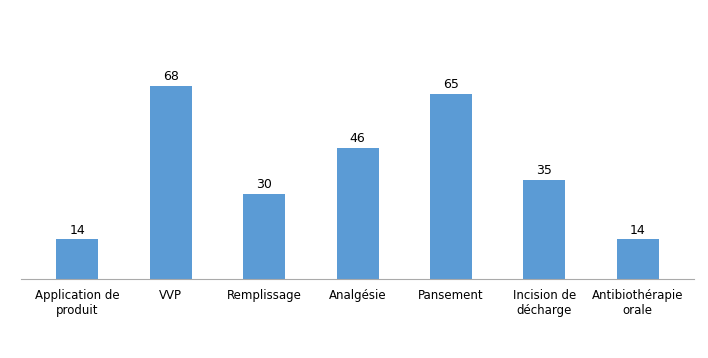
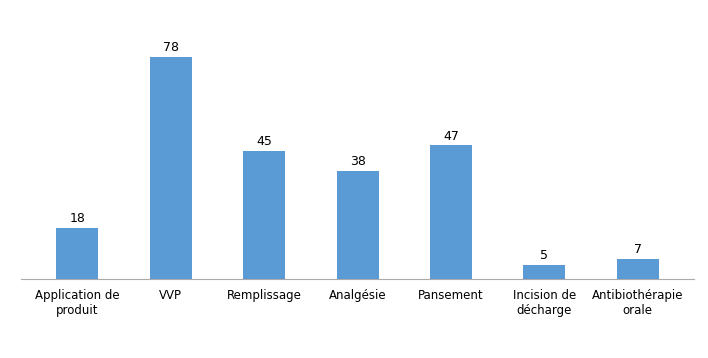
Application de produit: 14 -> 18
VVP: 68 -> 78
Remplissage: 30 -> 45
Analgésie: 46 -> 38
Pansement: 65 -> 47
Incision de décharge: 35 -> 5
Antibiothérapie orale: 14 -> 7
